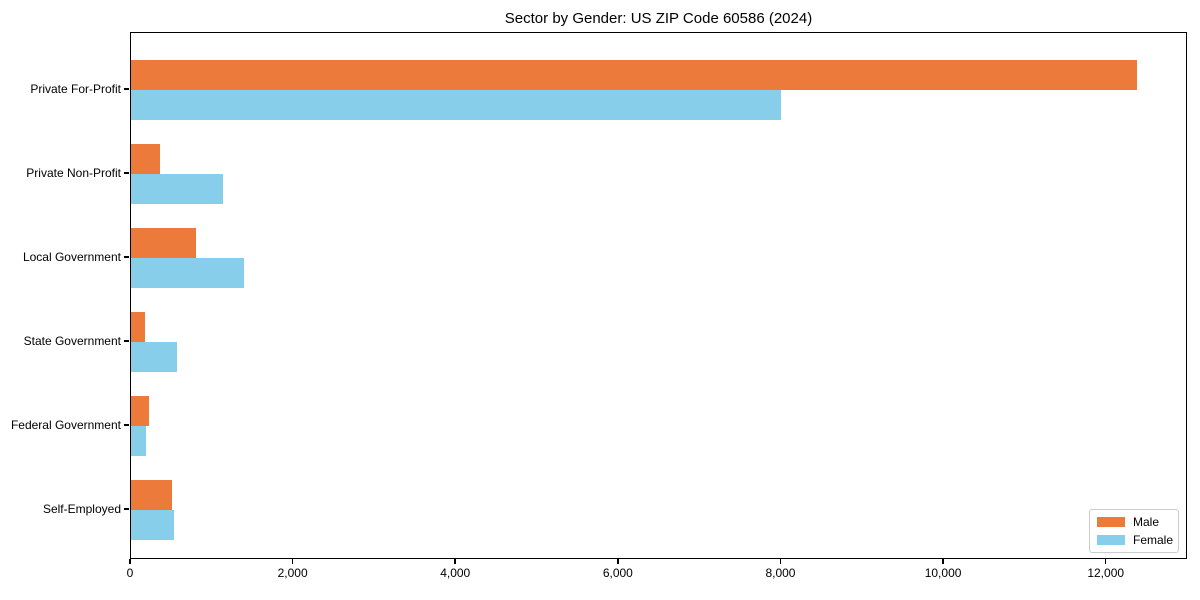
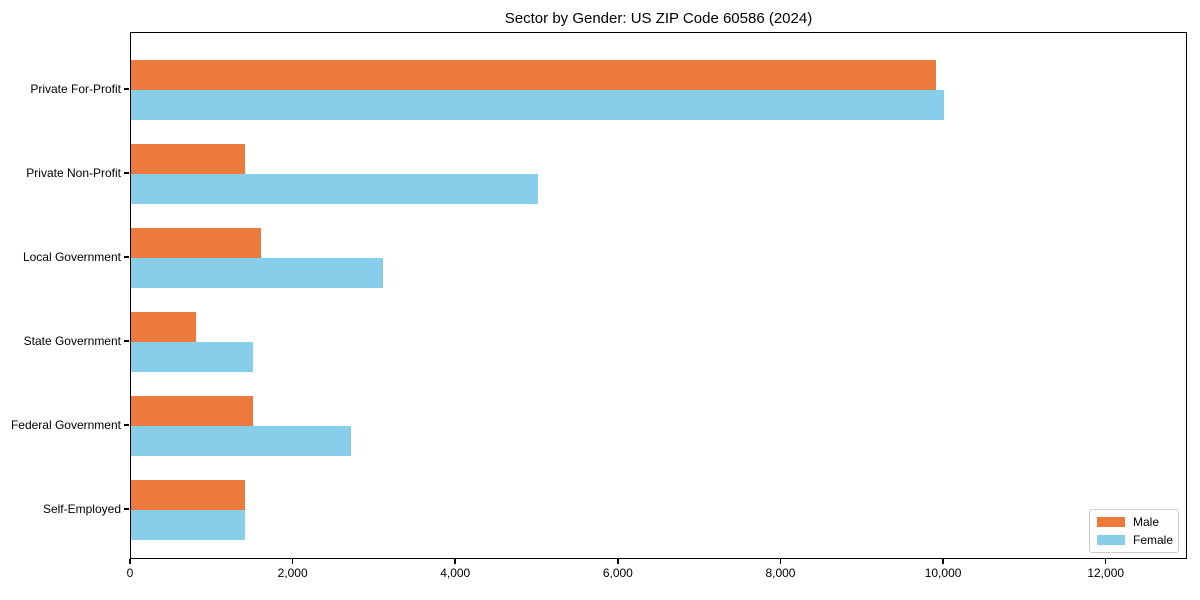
Male/Private For-Profit: 12400 -> 9900
Female/Private For-Profit: 8000 -> 10000
Male/Private Non-Profit: 400 -> 1400
Female/Private Non-Profit: 1100 -> 5000
Male/Local Government: 800 -> 1600
Female/Local Government: 1400 -> 3100
Male/State Government: 200 -> 800
Female/State Government: 600 -> 1500
Male/Federal Government: 200 -> 1500
Female/Federal Government: 200 -> 2700
Male/Self-Employed: 500 -> 1400
Female/Self-Employed: 500 -> 1400
